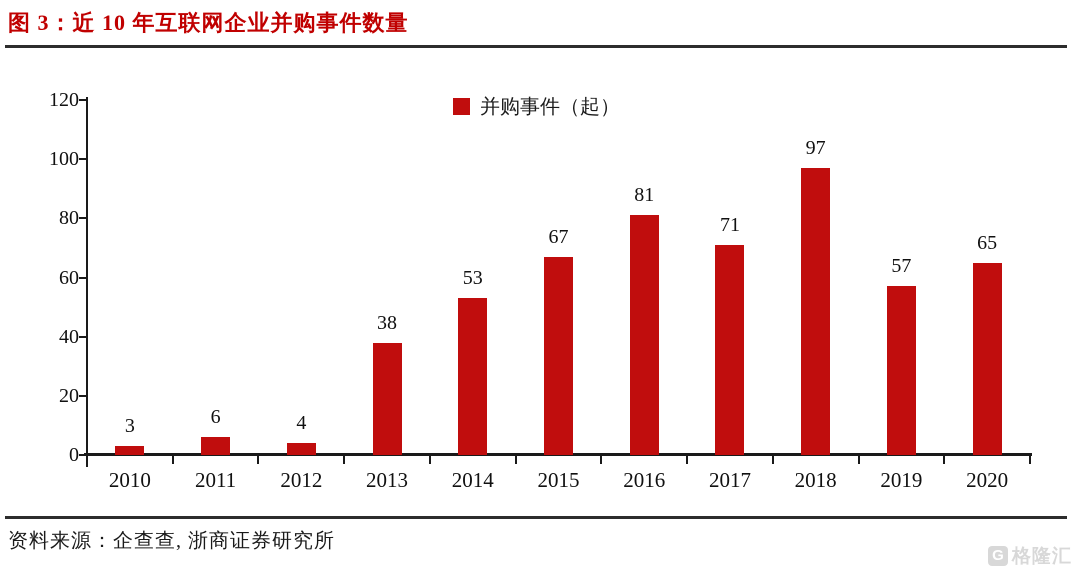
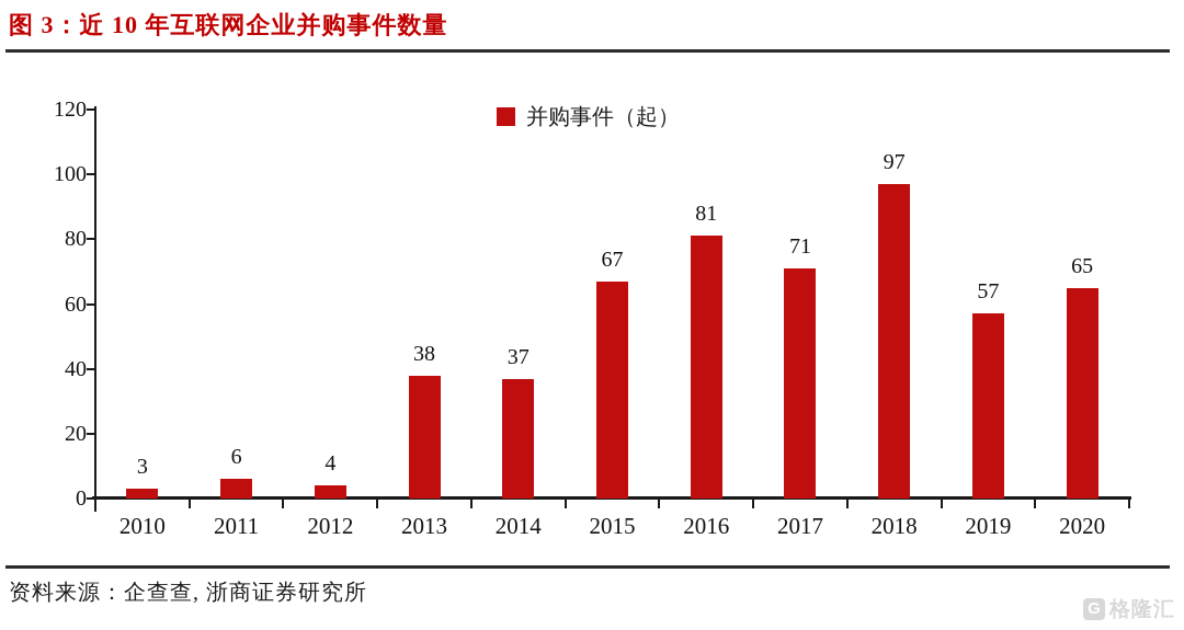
2014: 53 -> 37
